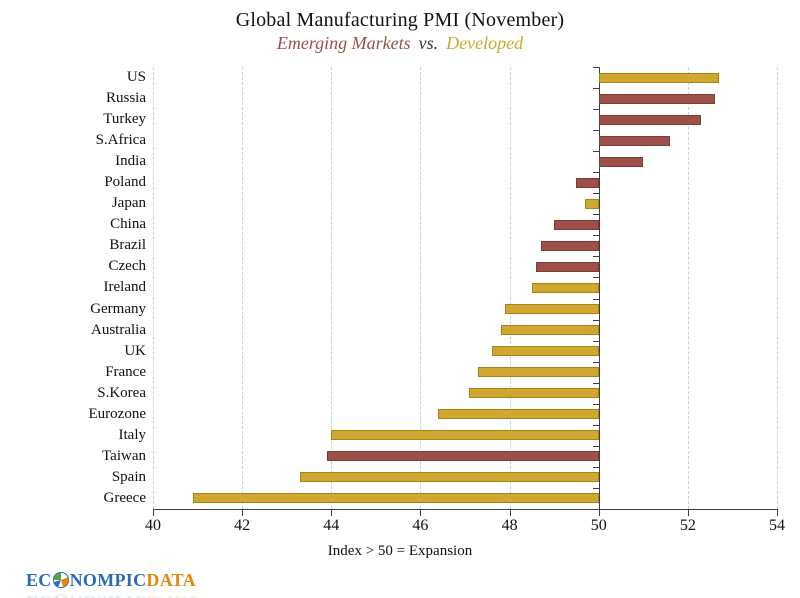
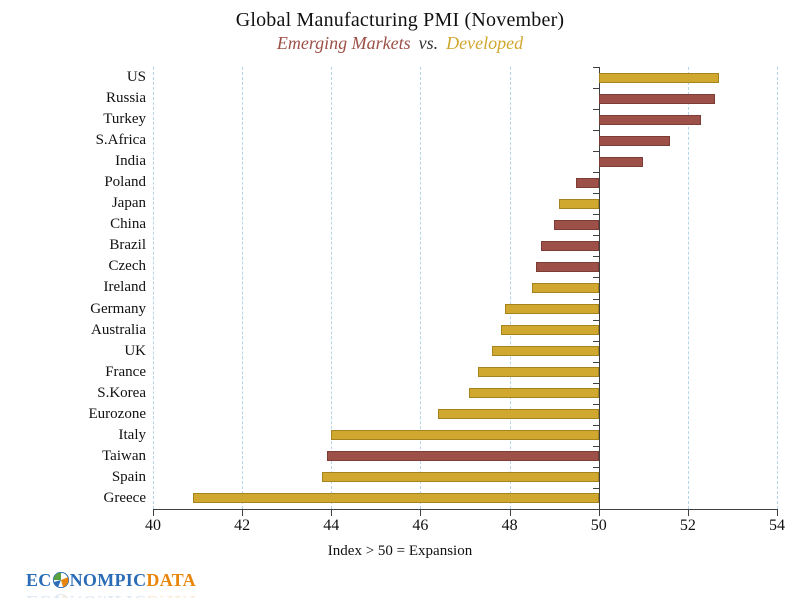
Japan: 49.7 -> 49.1
Spain: 43.3 -> 43.8
